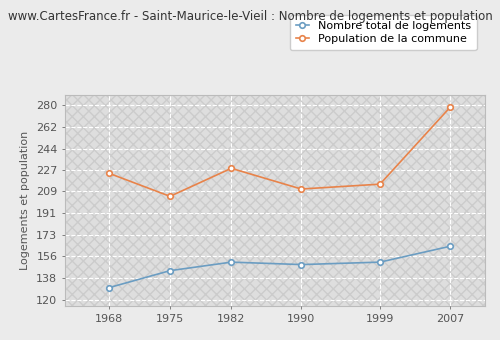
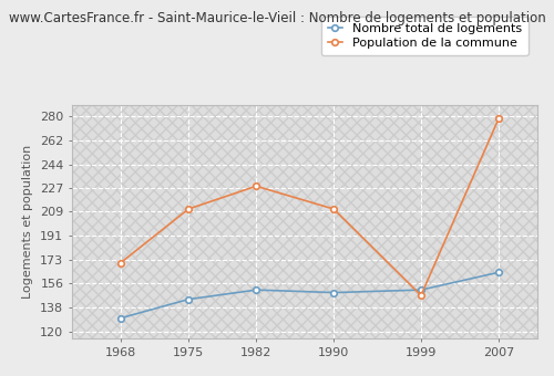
Population de la commune/1968: 224 -> 171
Population de la commune/1975: 205 -> 211
Population de la commune/1999: 215 -> 147
